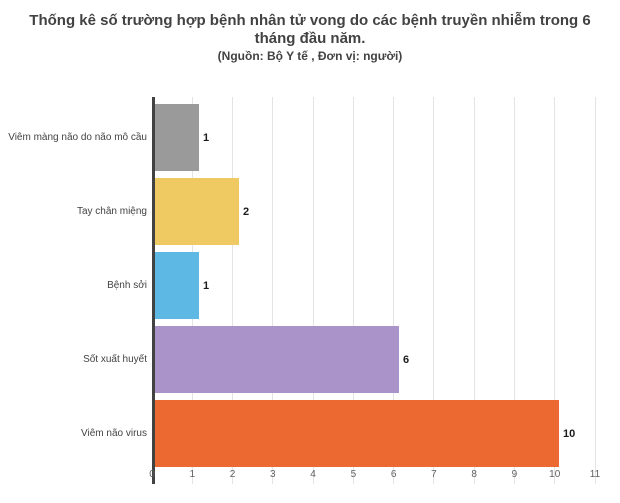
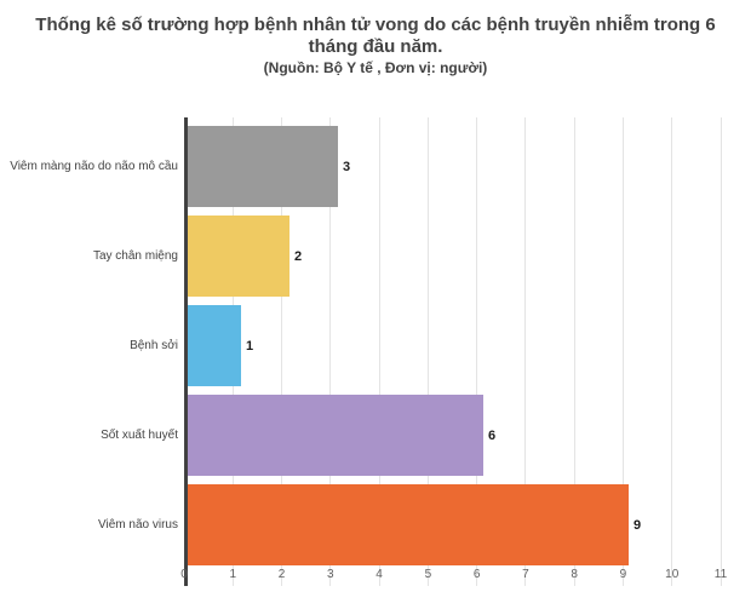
Viêm màng não do não mô cầu: 1 -> 3
Viêm não virus: 10 -> 9
